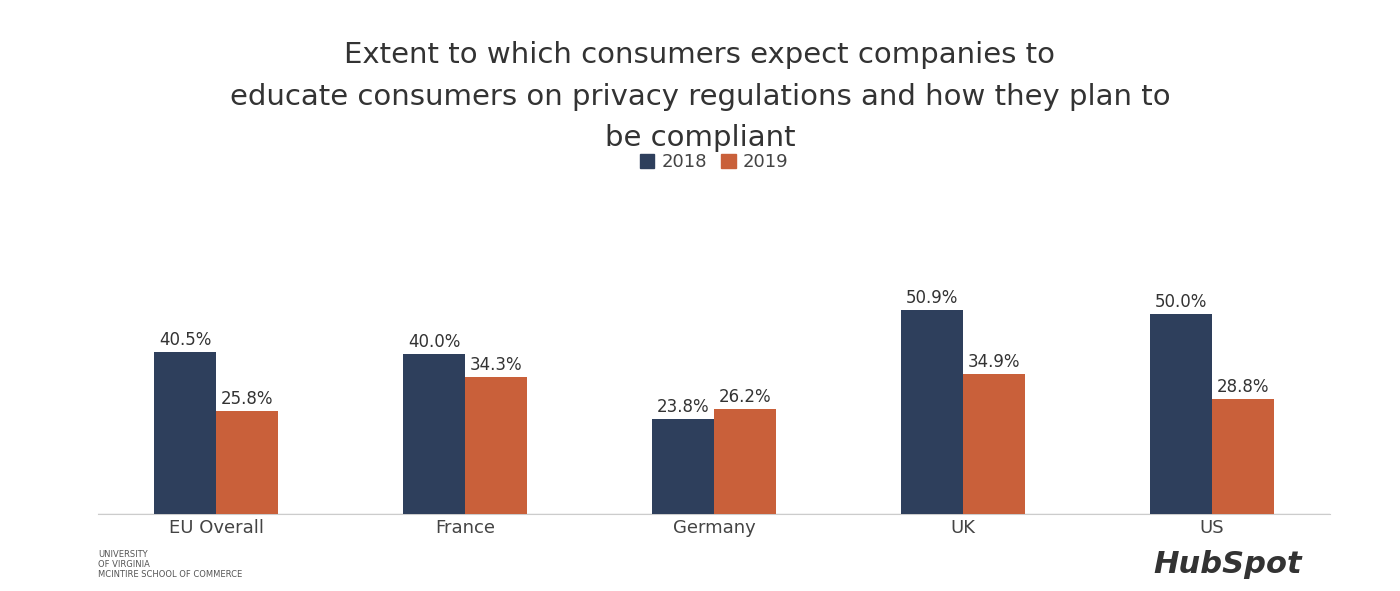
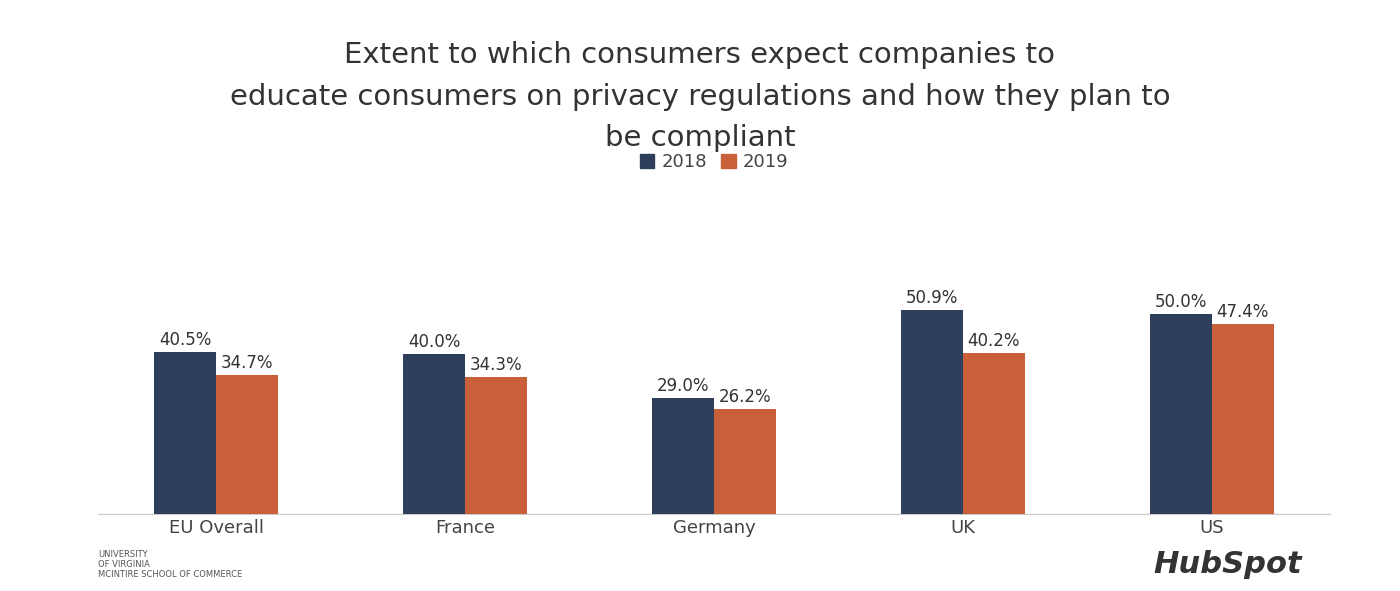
2019/EU Overall: 25.8% -> 34.7%
2018/Germany: 23.8% -> 29.0%
2019/UK: 34.9% -> 40.2%
2019/US: 28.8% -> 47.4%
